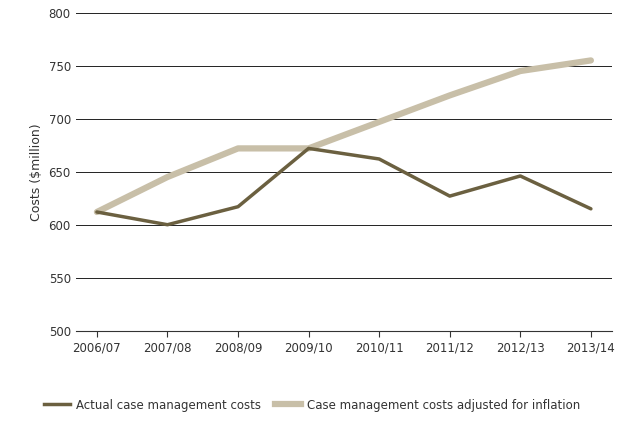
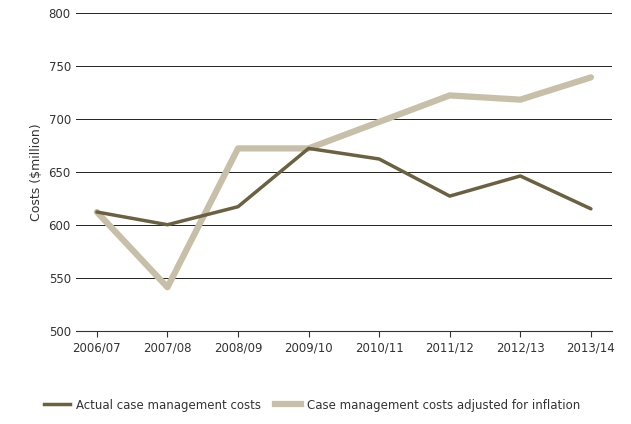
Case management costs adjusted for inflation/2007/08: 645 -> 541
Case management costs adjusted for inflation/2012/13: 745 -> 718
Case management costs adjusted for inflation/2013/14: 755 -> 739
